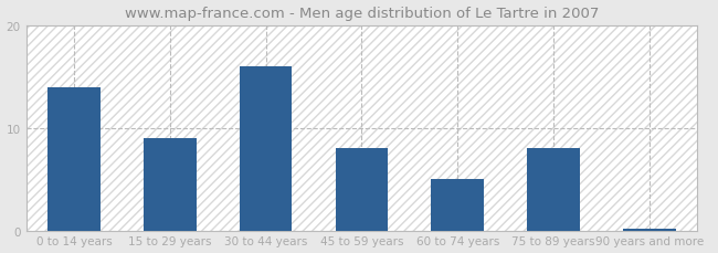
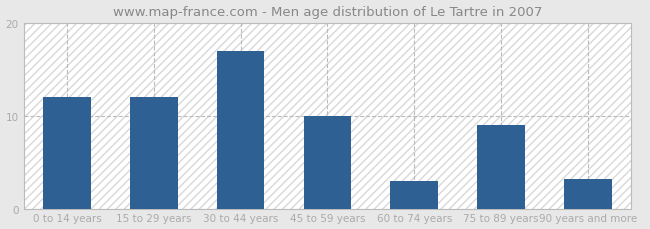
0 to 14 years: 14.0 -> 12.0
15 to 29 years: 9.0 -> 12.0
30 to 44 years: 16.0 -> 17.0
45 to 59 years: 8.0 -> 10.0
60 to 74 years: 5.0 -> 3.0
75 to 89 years: 8.0 -> 9.0
90 years and more: 0.2 -> 3.2
